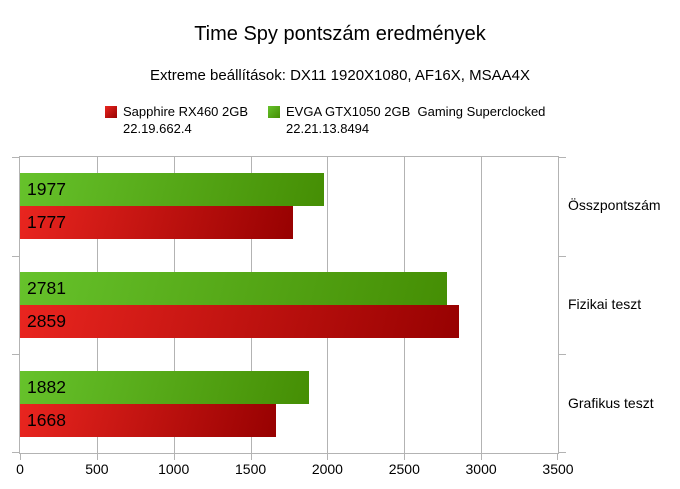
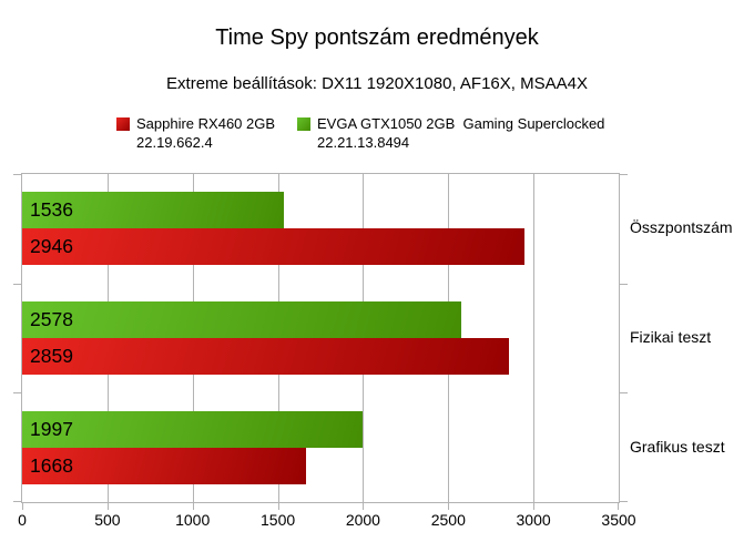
Sapphire RX460 2GB 22.19.662.4/Összpontszám: 1777 -> 2946
EVGA GTX1050 2GB Gaming Superclocked 22.21.13.8494/Összpontszám: 1977 -> 1536
EVGA GTX1050 2GB Gaming Superclocked 22.21.13.8494/Fizikai teszt: 2781 -> 2578
EVGA GTX1050 2GB Gaming Superclocked 22.21.13.8494/Grafikus teszt: 1882 -> 1997
